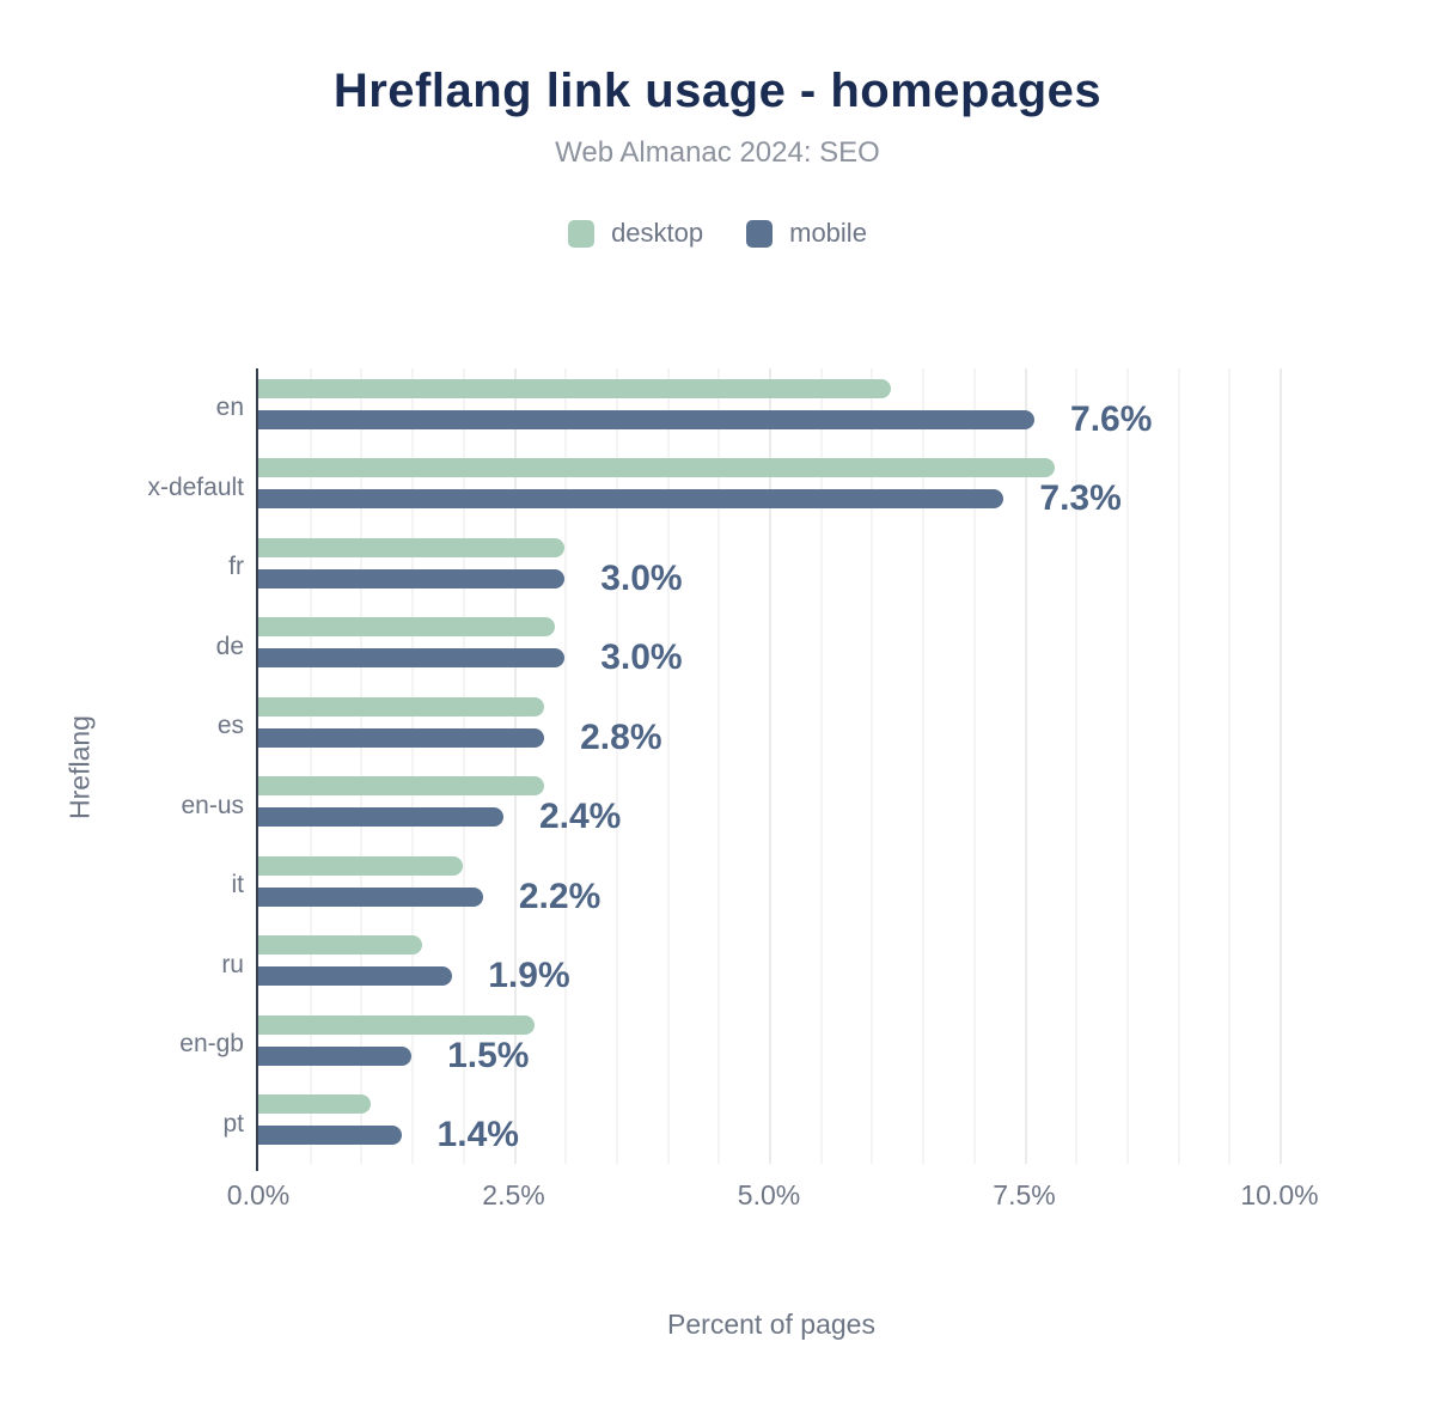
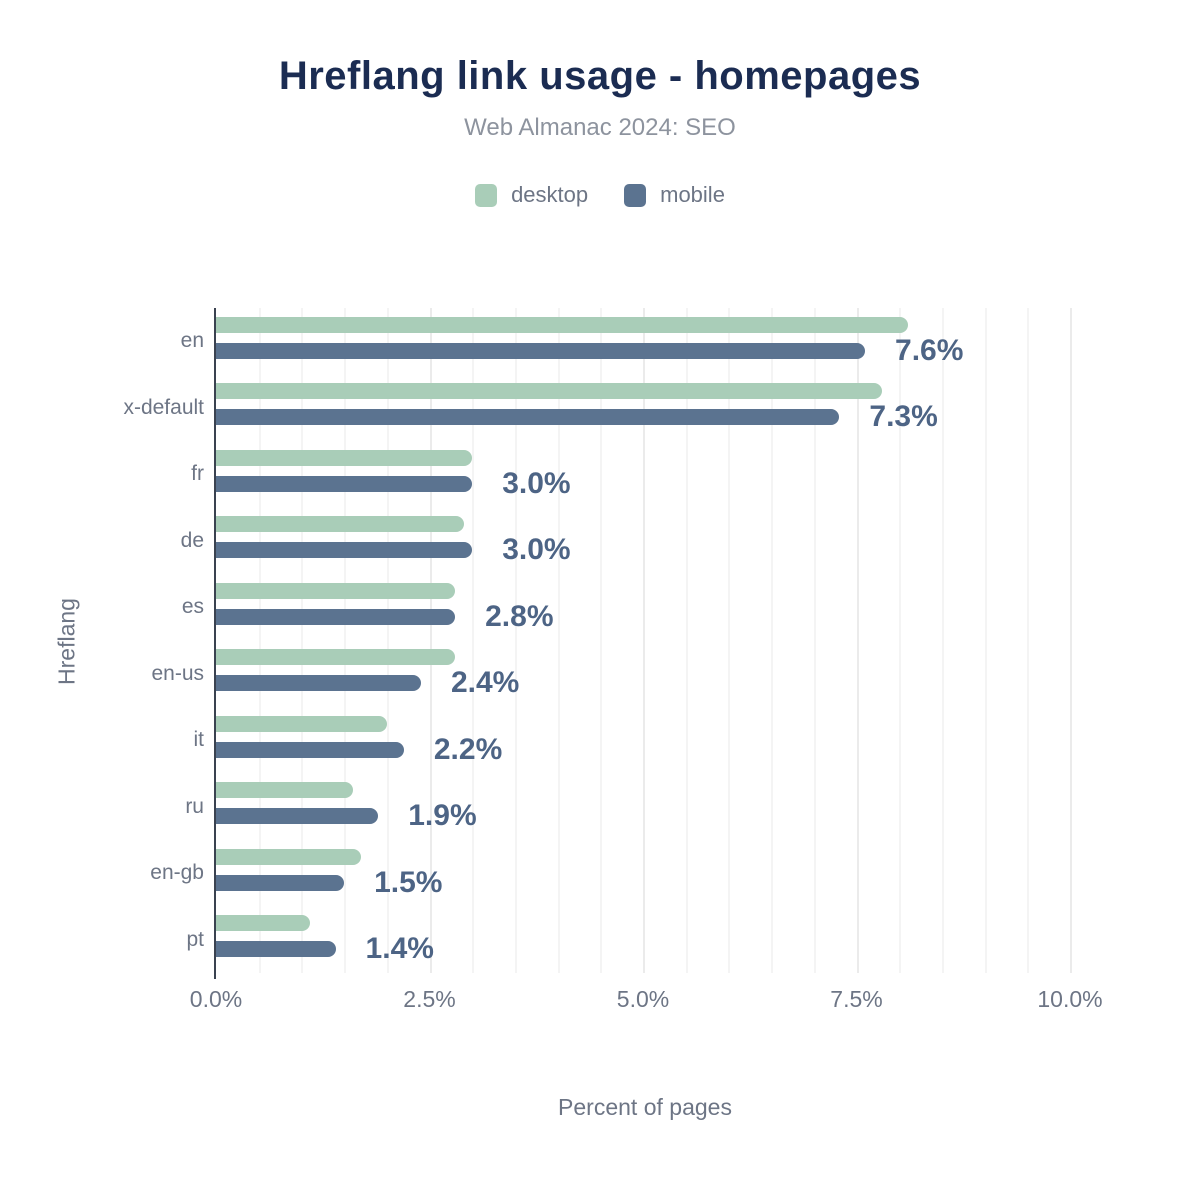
desktop/en: 6.2% -> 8.1%
desktop/en-gb: 2.7% -> 1.7%
